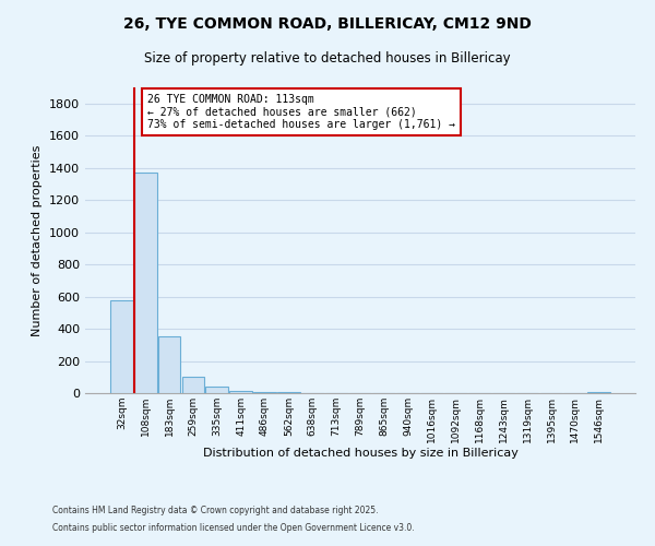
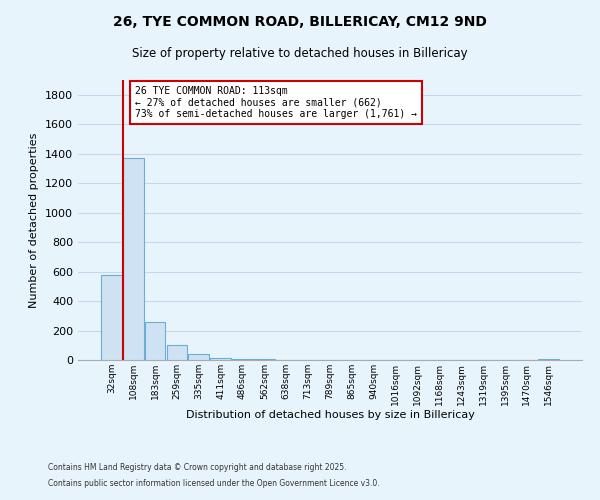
183sqm: 350 -> 260
